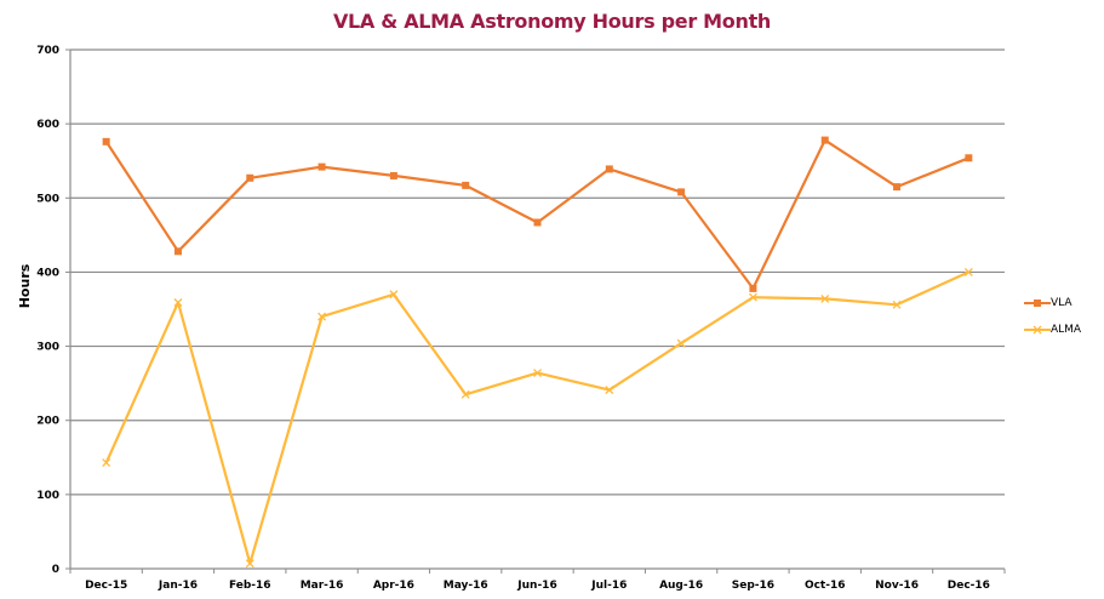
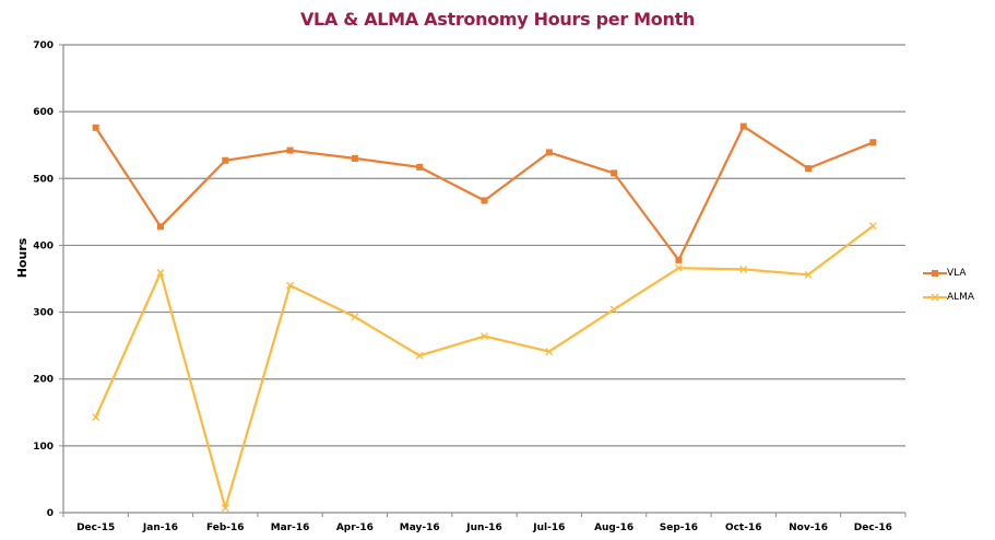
ALMA/Apr-16: 370 -> 290
ALMA/Dec-16: 400 -> 430
